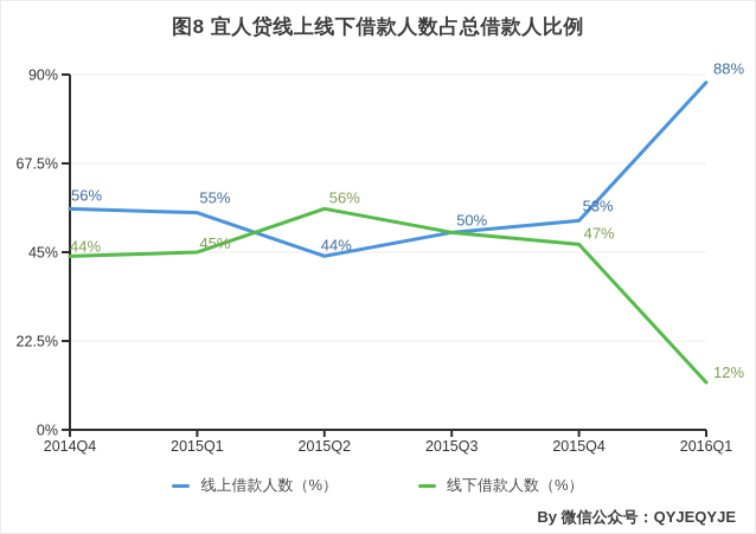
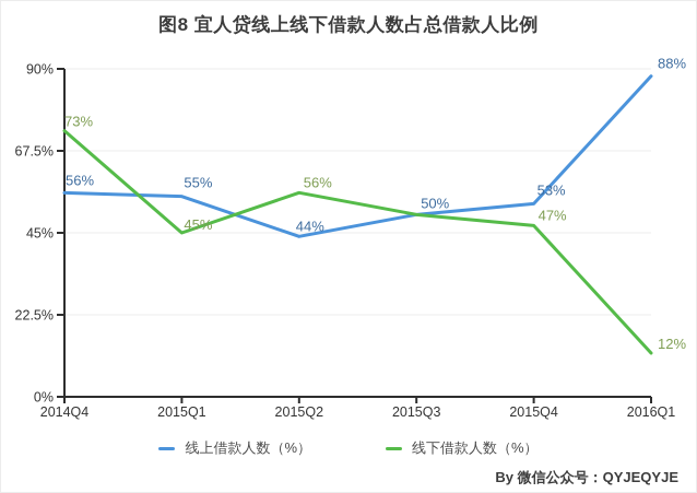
线下借款人数（%）/2014Q4: 44% -> 73%
